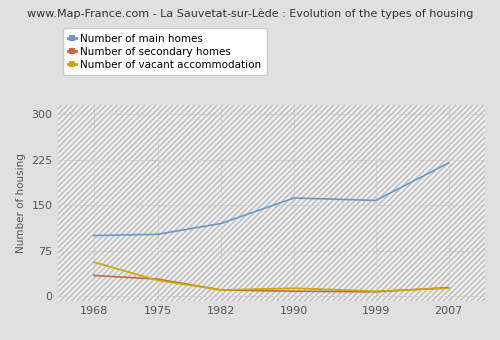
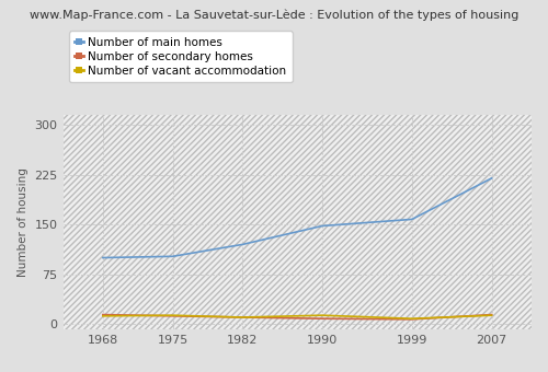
Number of secondary homes/1968: 34 -> 14
Number of vacant accommodation/1968: 56 -> 12
Number of secondary homes/1975: 28 -> 12
Number of vacant accommodation/1975: 26 -> 13
Number of main homes/1990: 162 -> 148
